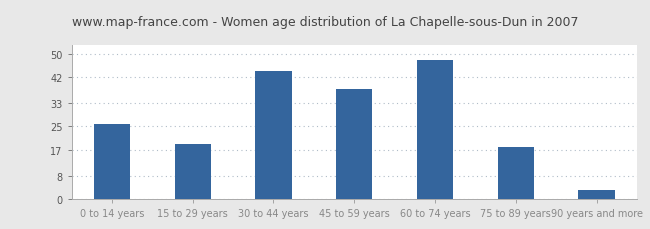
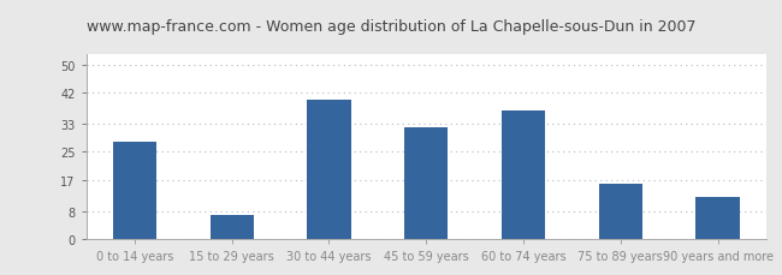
0 to 14 years: 26 -> 28
15 to 29 years: 19 -> 7
30 to 44 years: 44 -> 40
45 to 59 years: 38 -> 32
60 to 74 years: 48 -> 37
75 to 89 years: 18 -> 16
90 years and more: 3 -> 12
